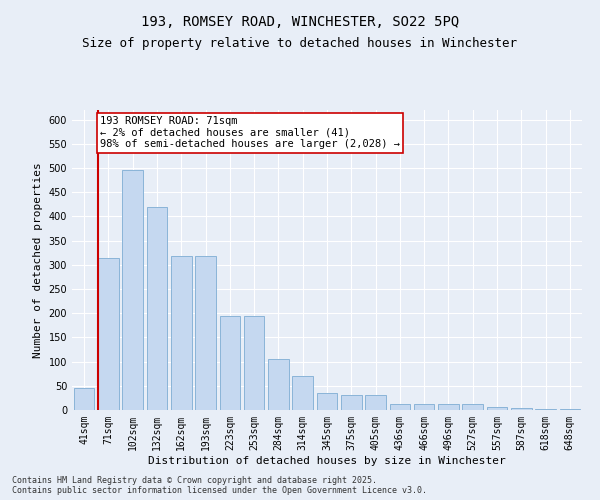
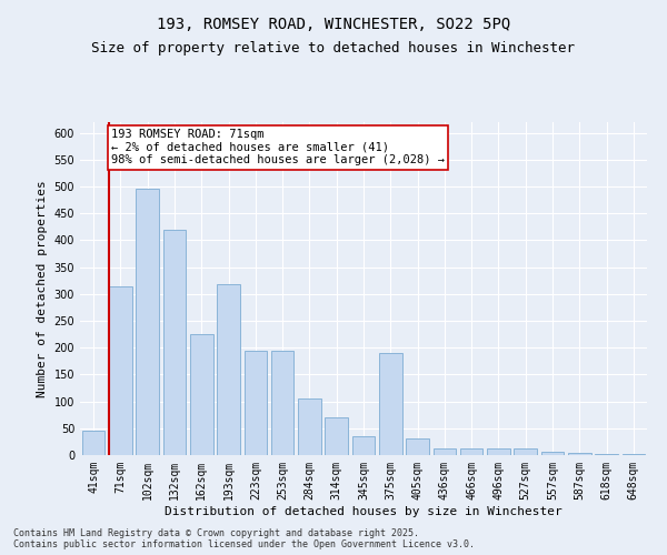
162sqm: 318 -> 225
375sqm: 32 -> 190
